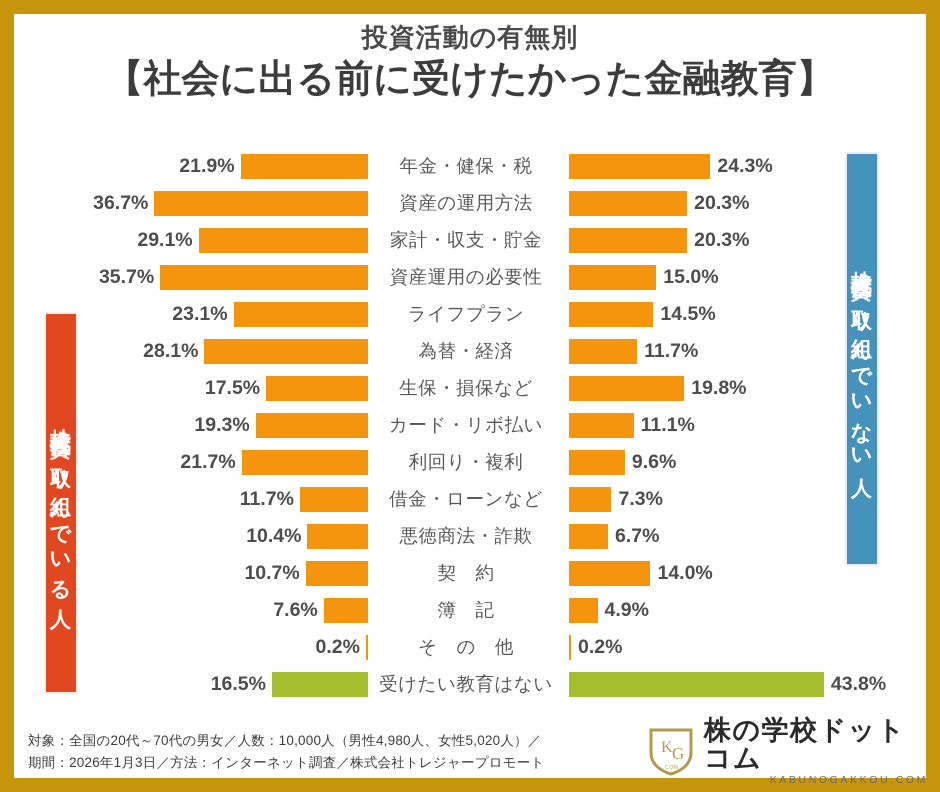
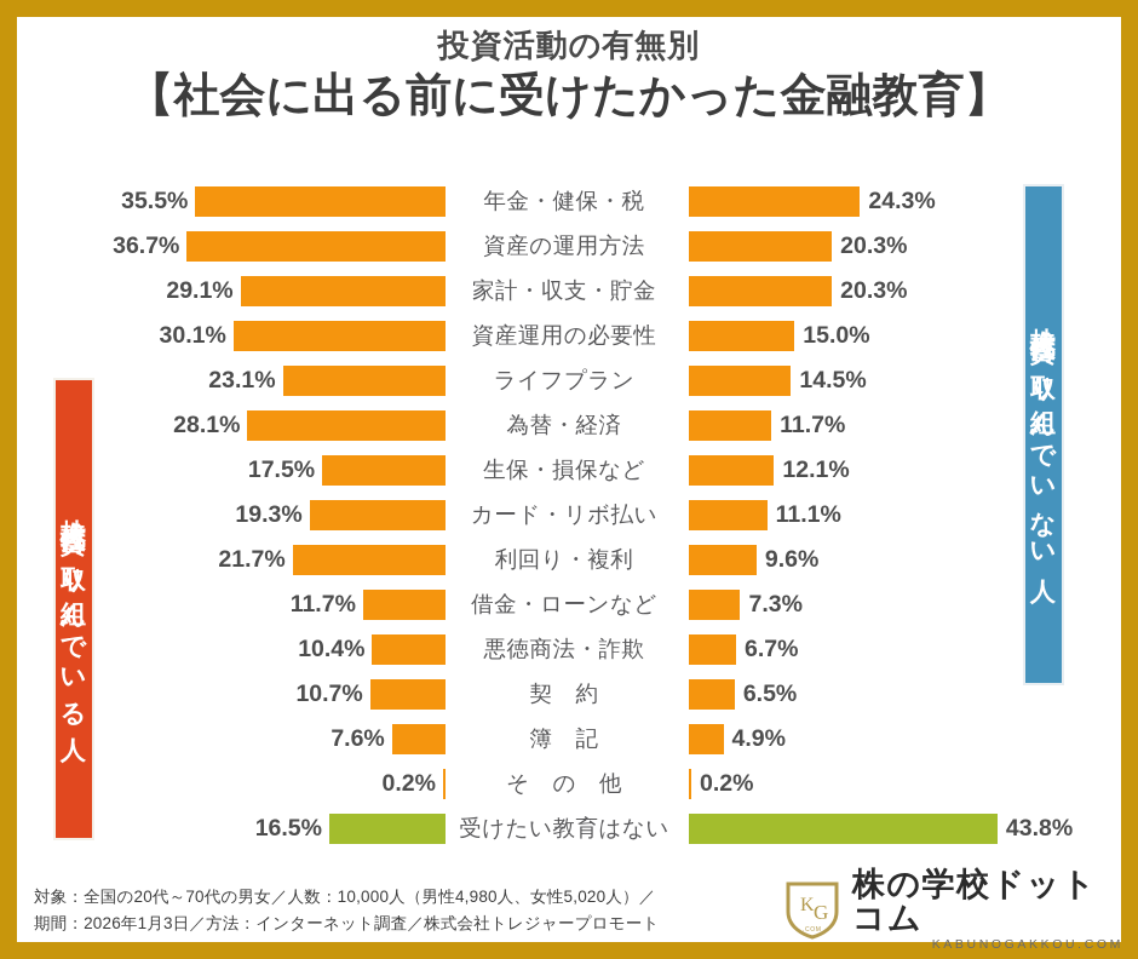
株式投資に取り組んでいる人/年金・健保・税: 21.9% -> 35.5%
株式投資に取り組んでいる人/資産運用の必要性: 35.7% -> 30.1%
株式投資に取り組んでいない人/生保・損保など: 19.8% -> 12.1%
株式投資に取り組んでいない人/契 約: 14.0% -> 6.5%
